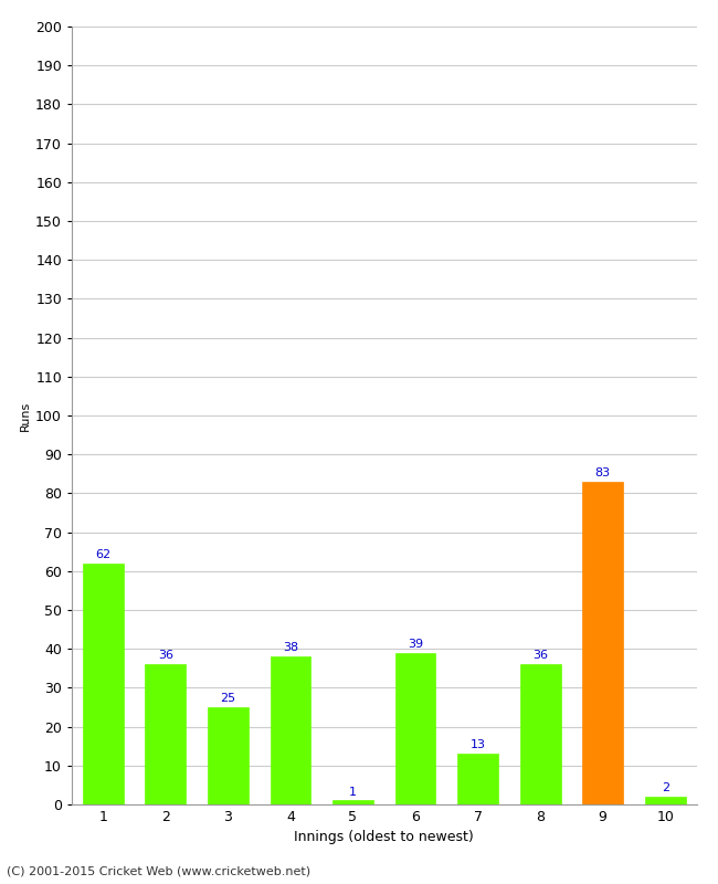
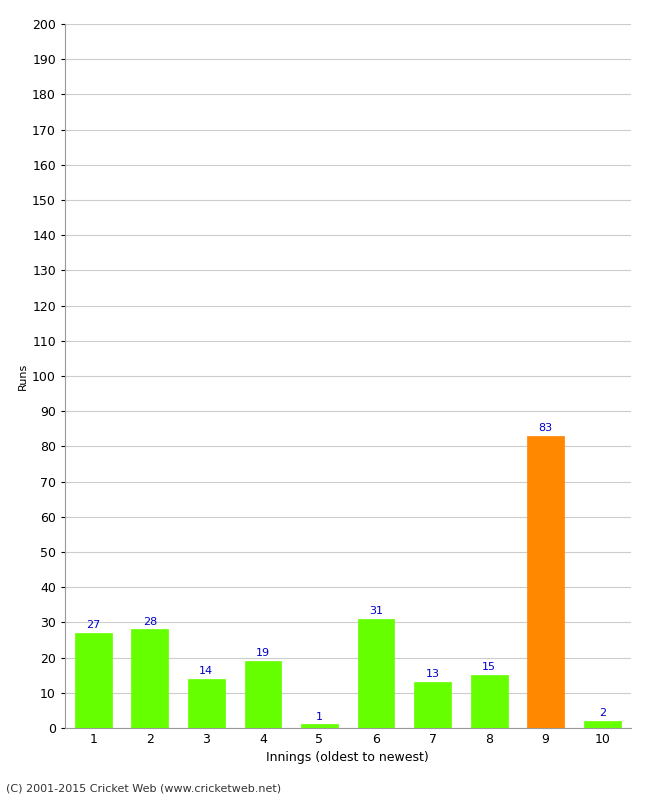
1: 62 -> 27
2: 36 -> 28
3: 25 -> 14
4: 38 -> 19
6: 39 -> 31
8: 36 -> 15
